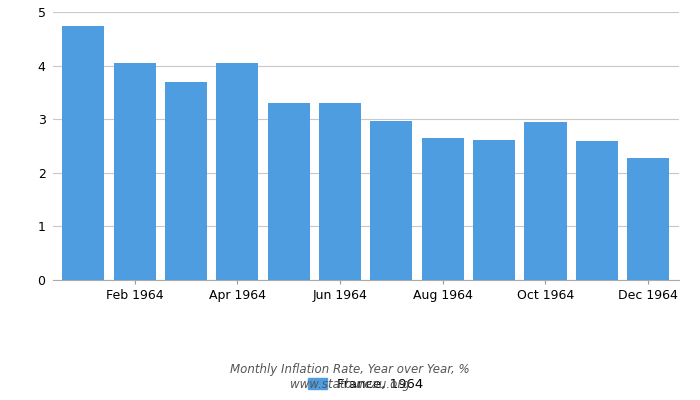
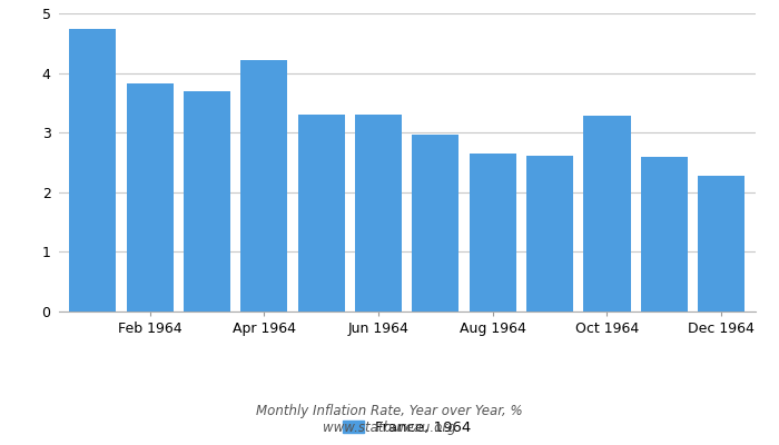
Feb 1964: 4.05 -> 3.82
Apr 1964: 4.04 -> 4.22
Oct 1964: 2.95 -> 3.28
